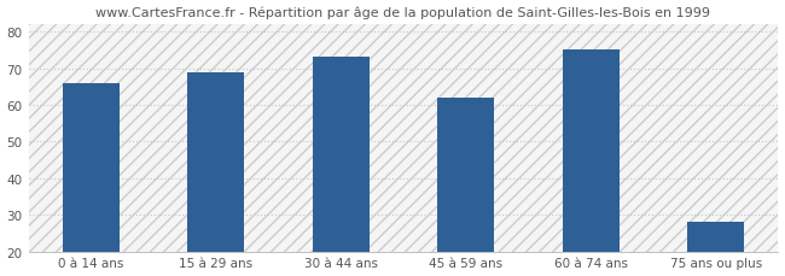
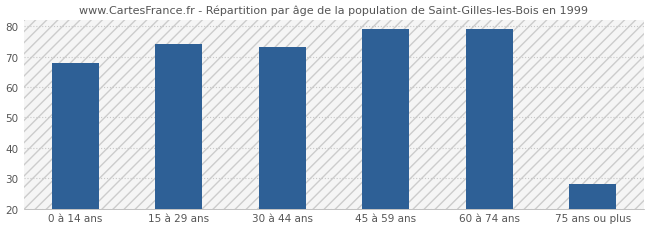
0 à 14 ans: 66 -> 68
15 à 29 ans: 69 -> 74
45 à 59 ans: 62 -> 79
60 à 74 ans: 75 -> 79
